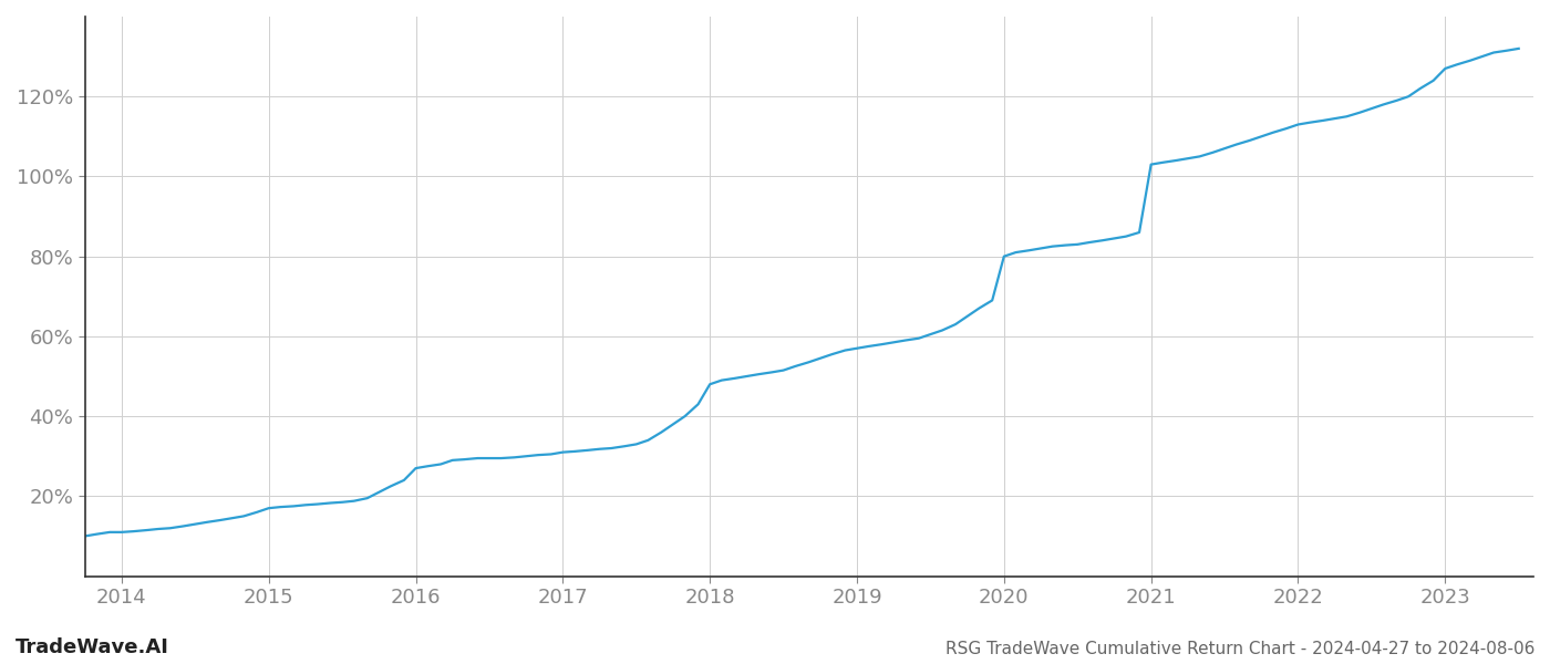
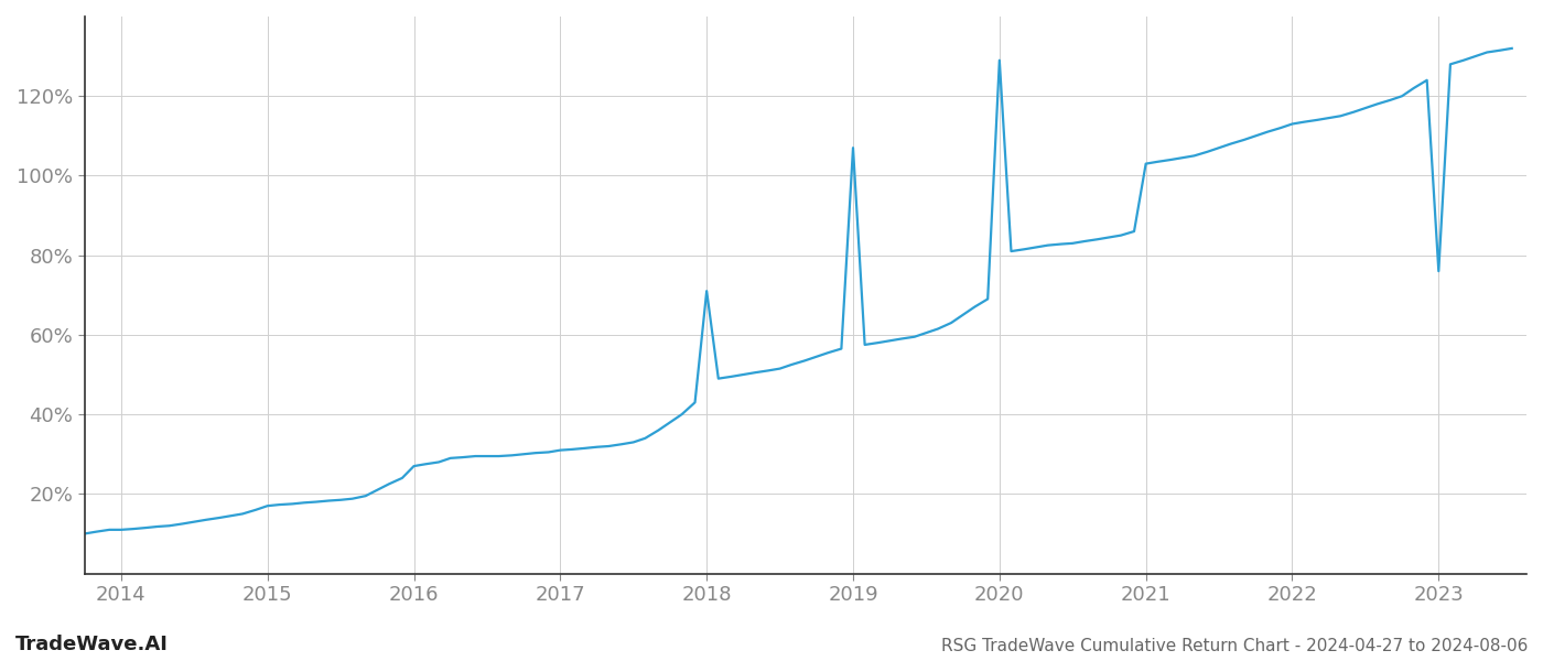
2018: 48.0% -> 71.0%
2019: 57.0% -> 107.0%
2020: 80.0% -> 129.0%
2023: 127.0% -> 76.0%
